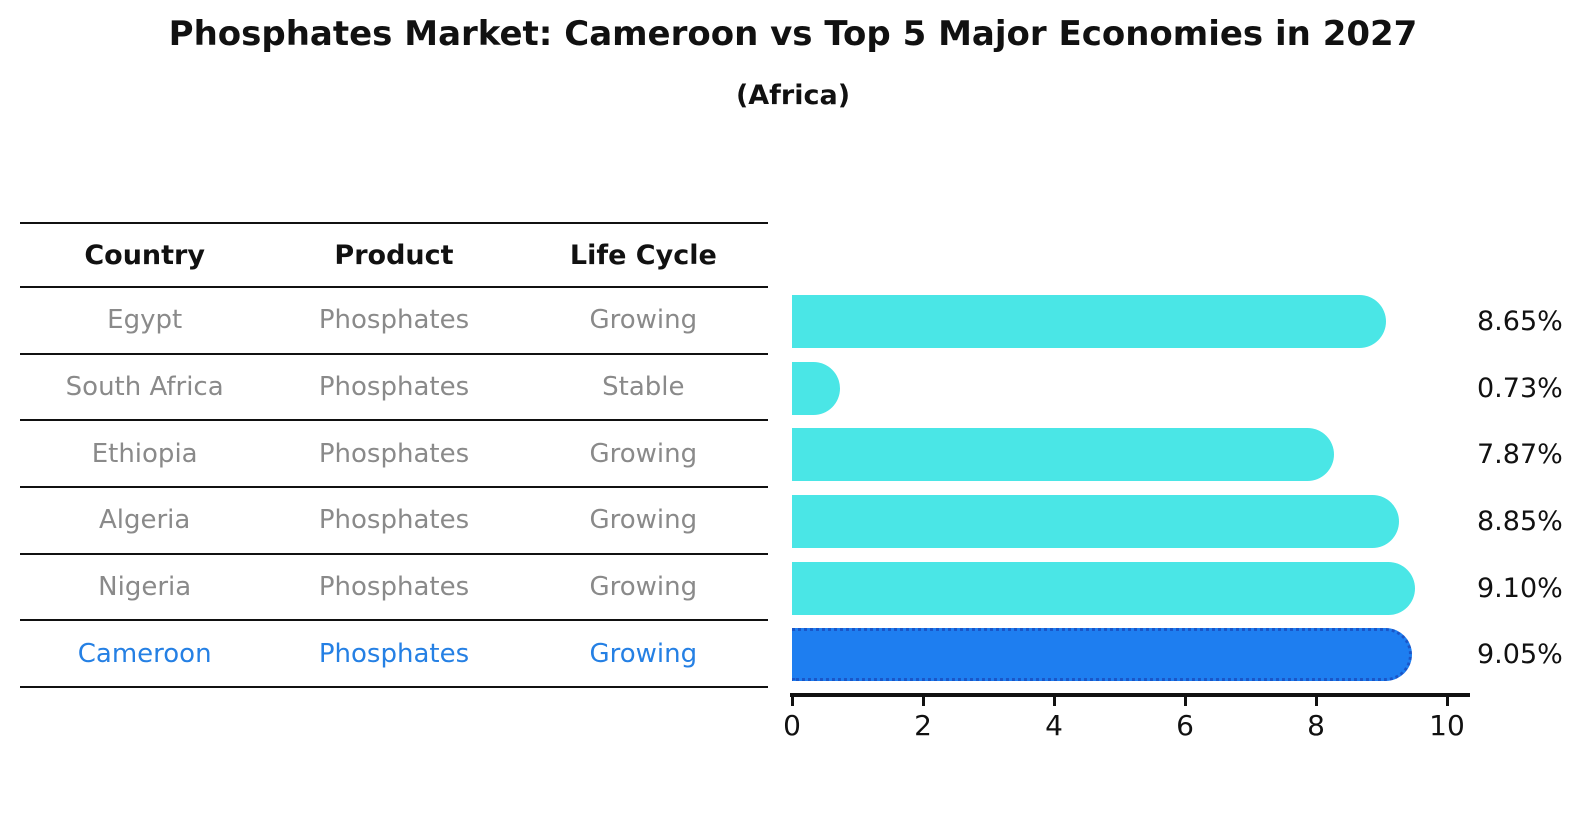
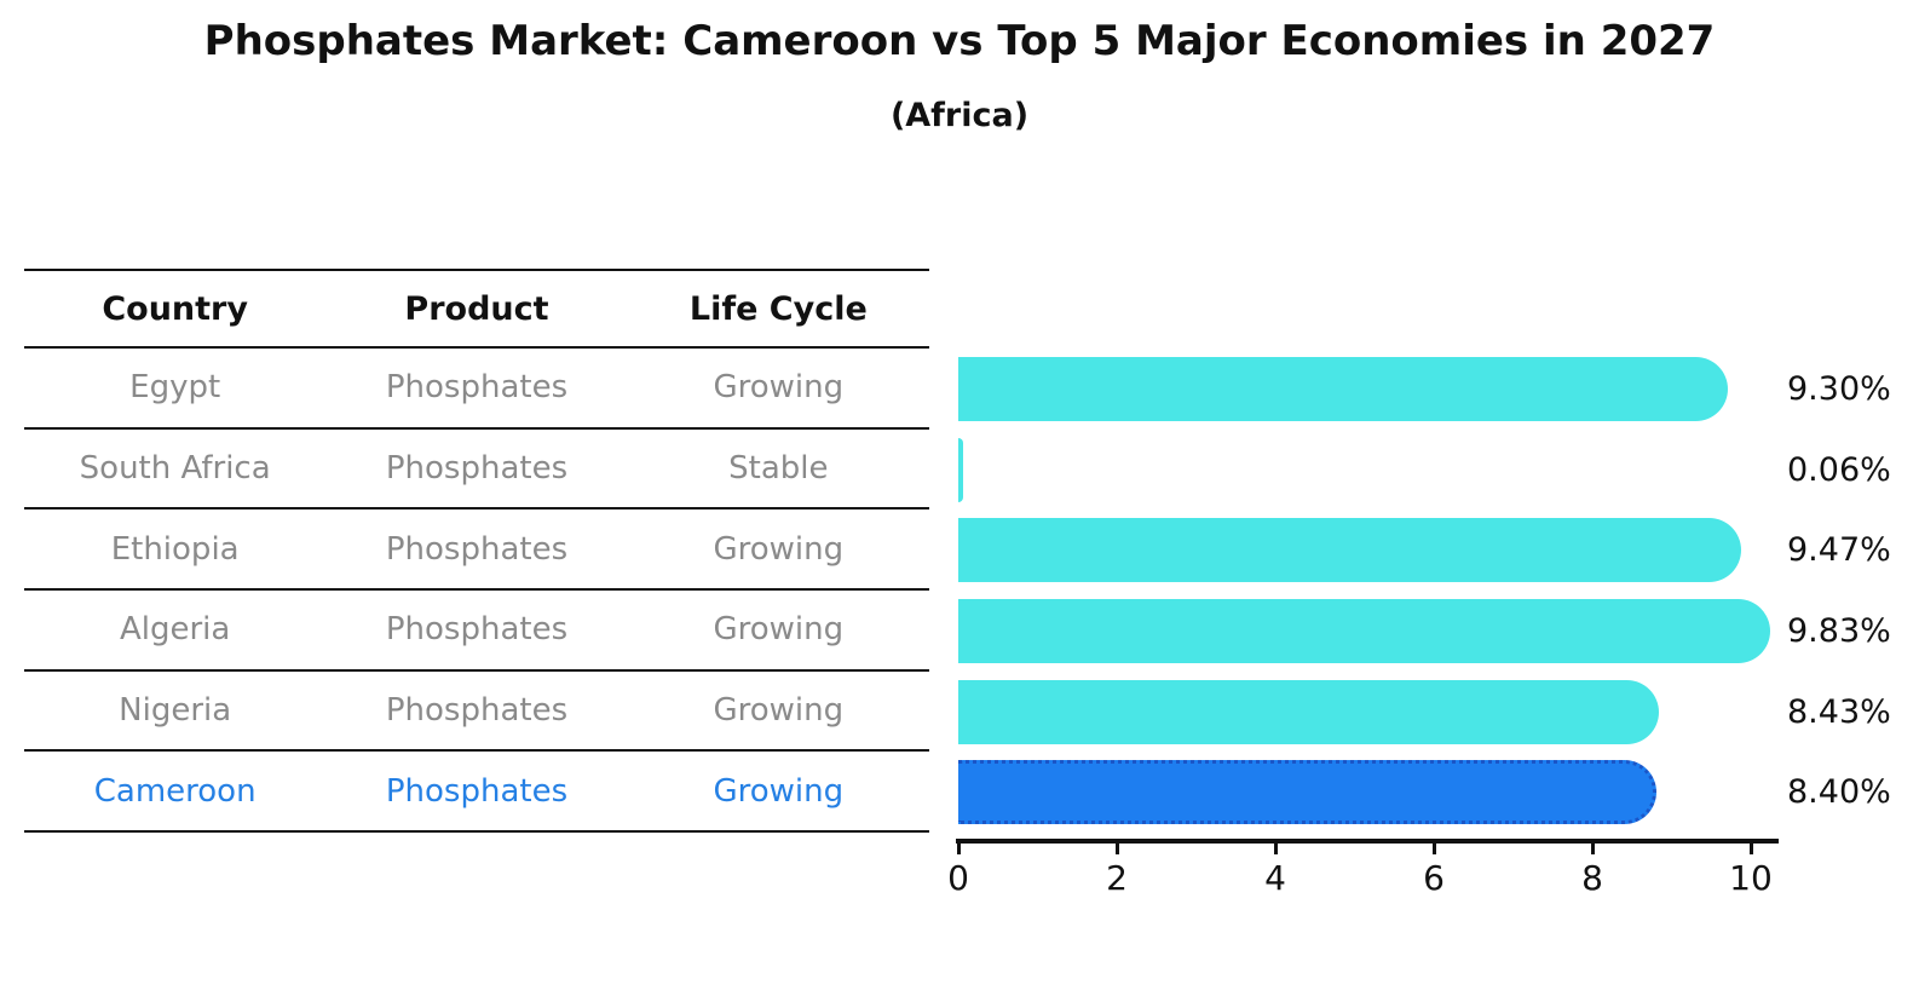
Egypt: 8.65% -> 9.30%
South Africa: 0.73% -> 0.06%
Ethiopia: 7.87% -> 9.47%
Algeria: 8.85% -> 9.83%
Nigeria: 9.10% -> 8.43%
Cameroon: 9.05% -> 8.40%
